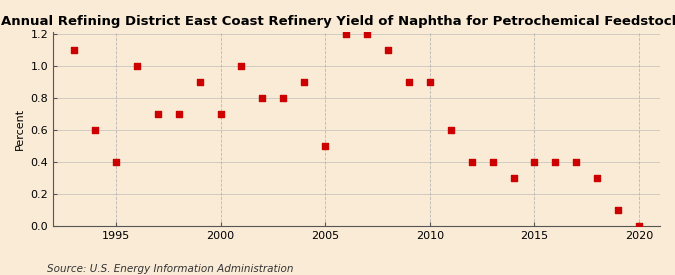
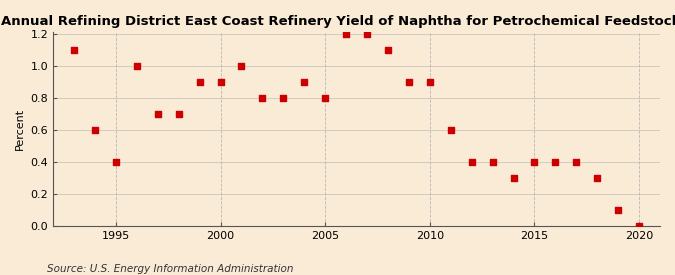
2000: 0.7 -> 0.9
2005: 0.5 -> 0.8
